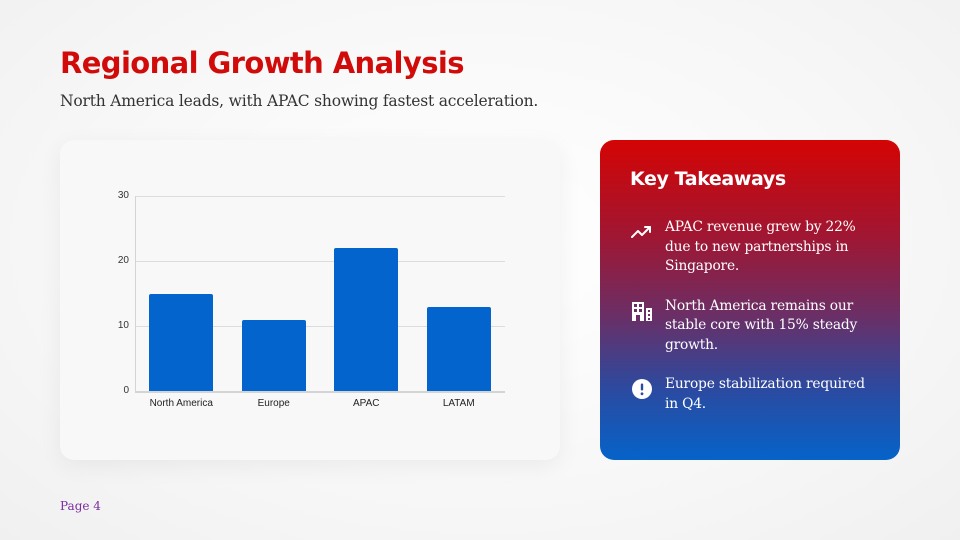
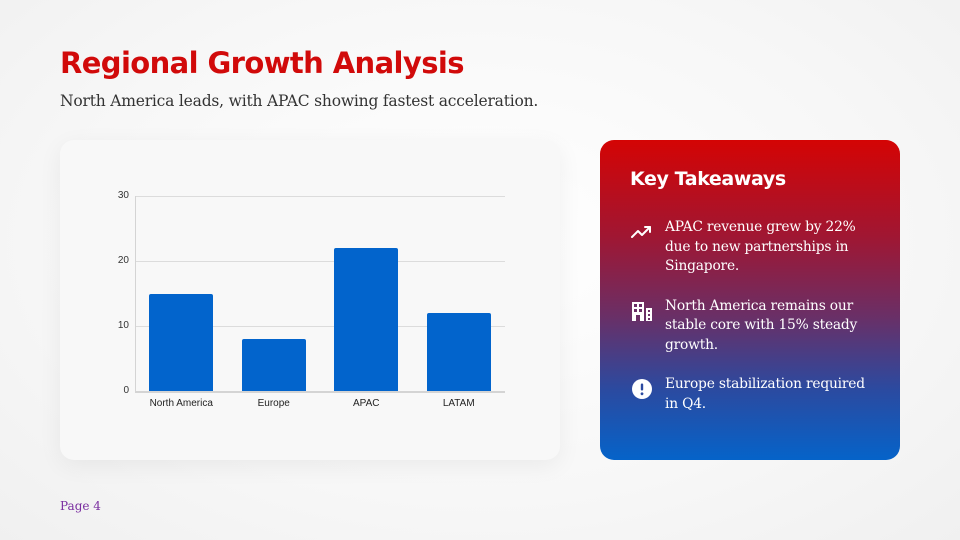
Europe: 11 -> 8
LATAM: 13 -> 12
